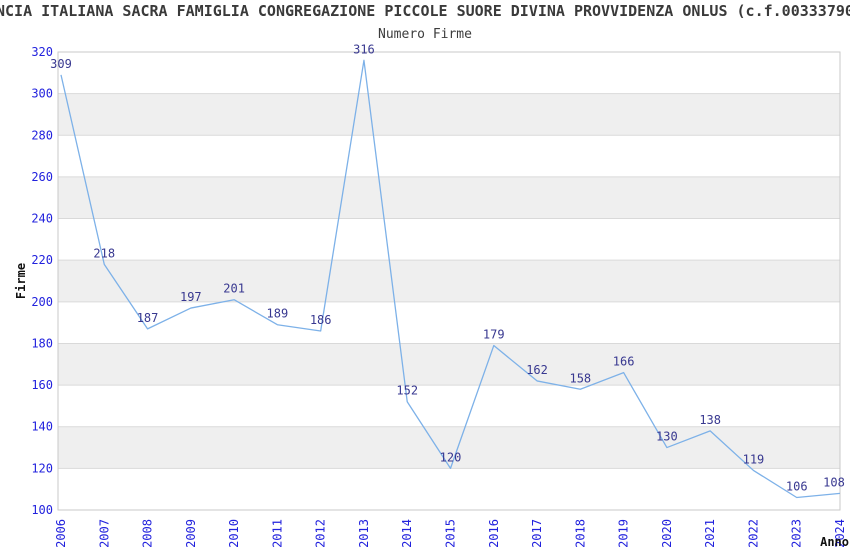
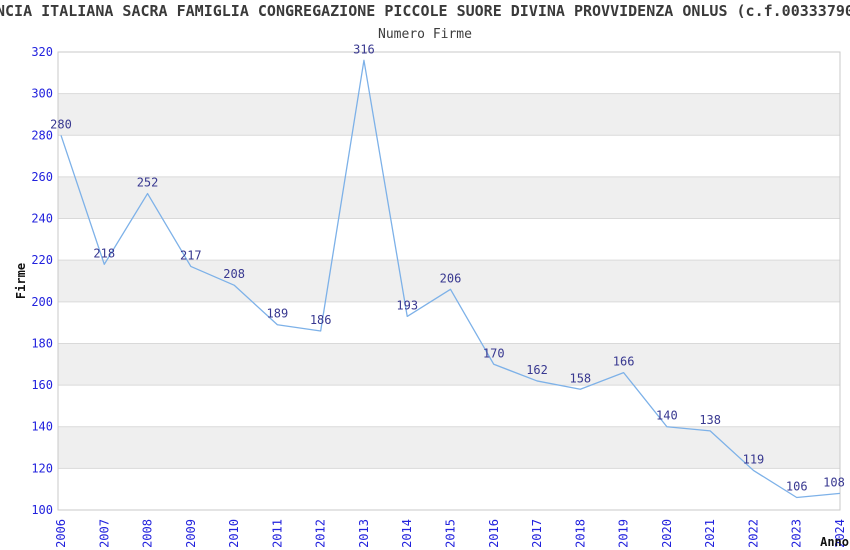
2006: 309 -> 280
2008: 187 -> 252
2009: 197 -> 217
2010: 201 -> 208
2014: 152 -> 193
2015: 120 -> 206
2016: 179 -> 170
2020: 130 -> 140
